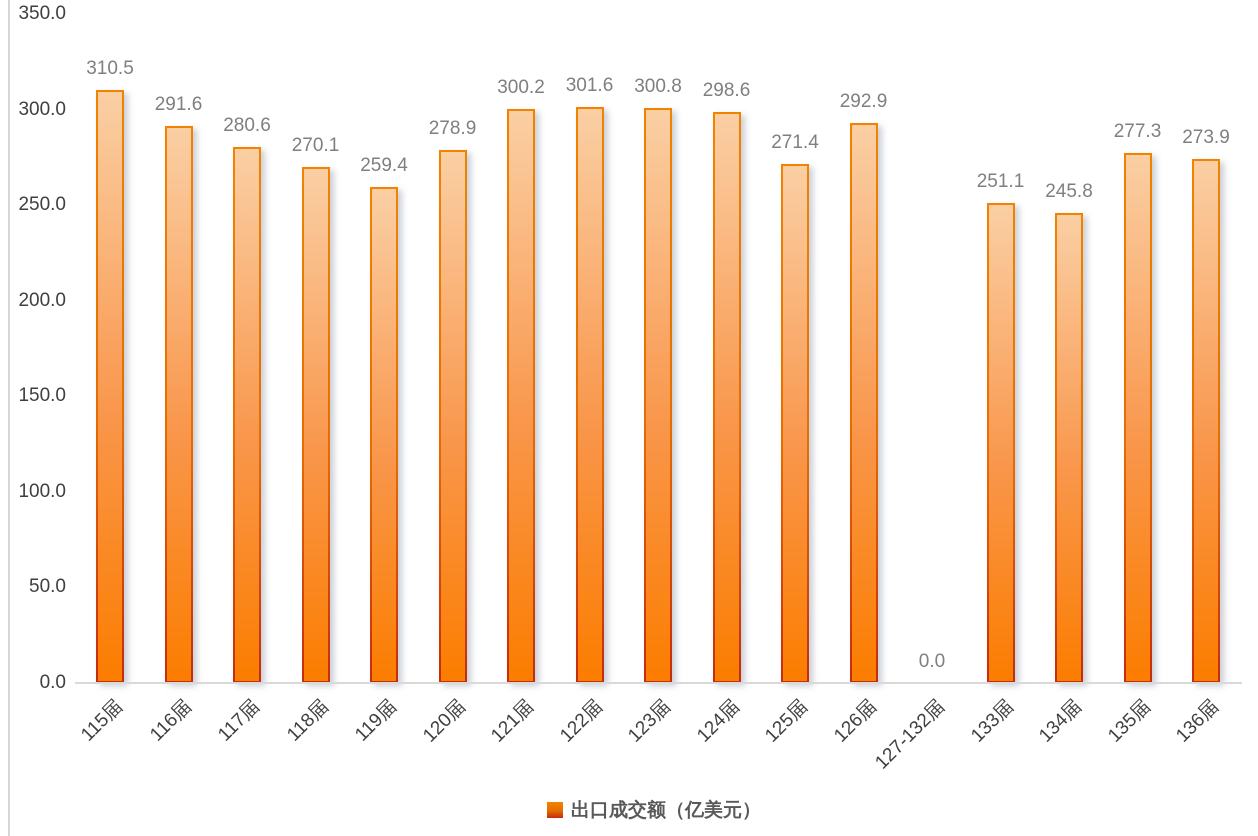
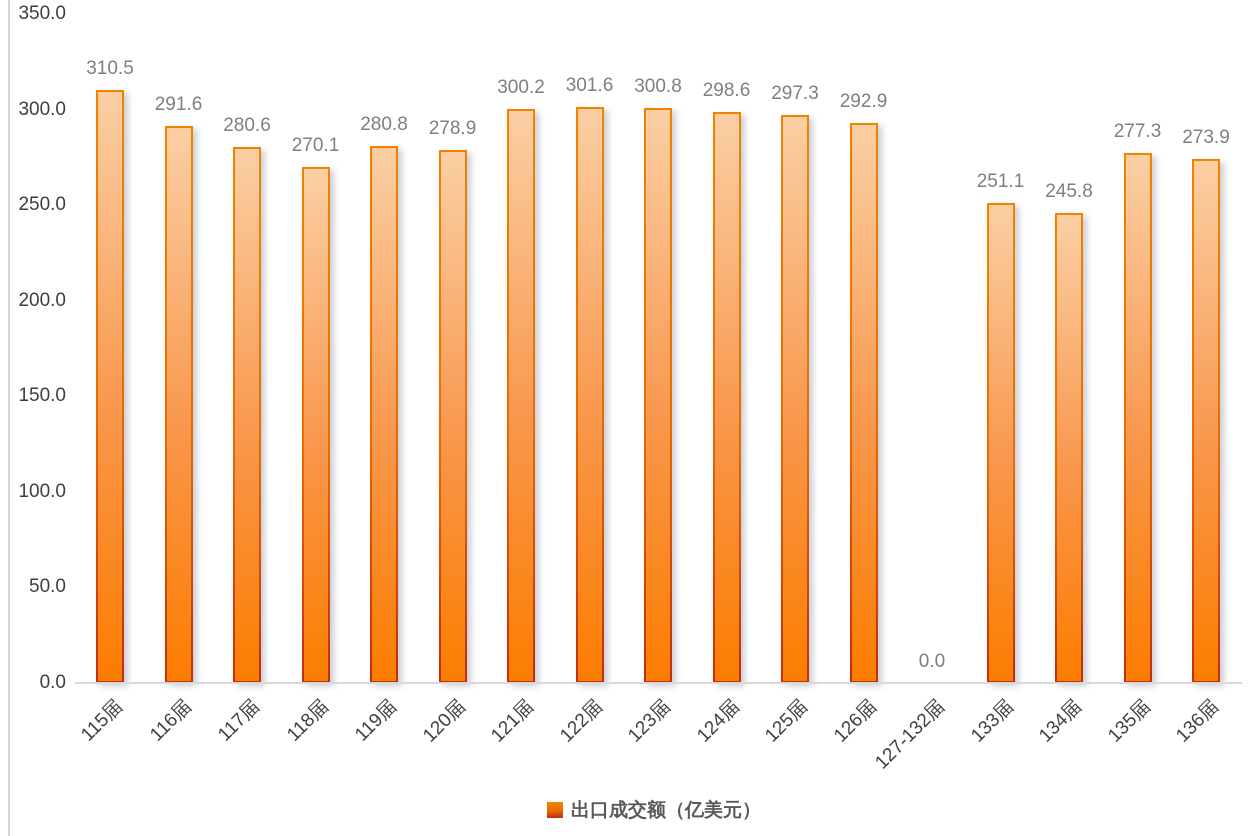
119届: 259.4 -> 280.8
125届: 271.4 -> 297.3
